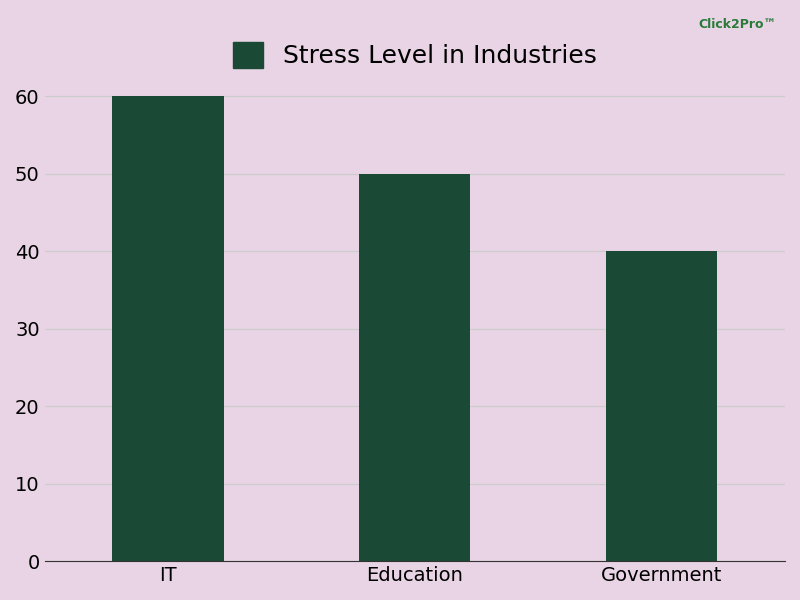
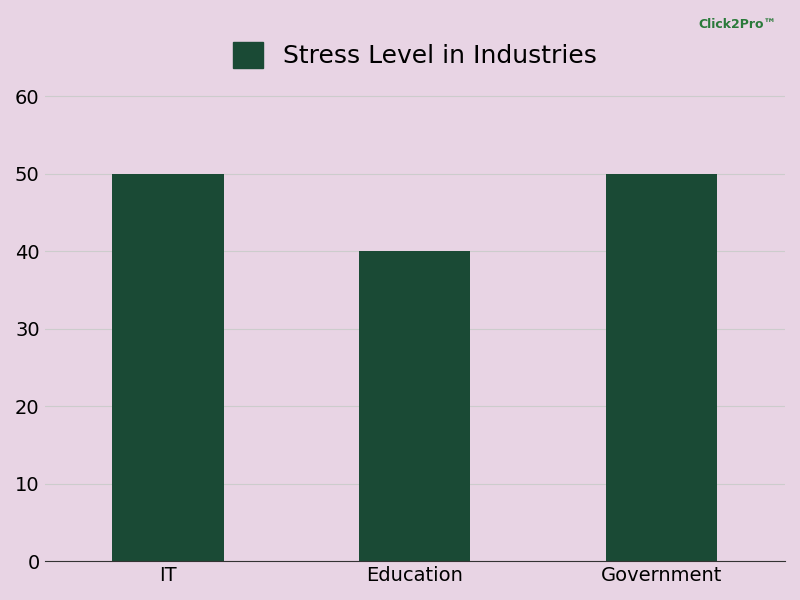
IT: 60 -> 50
Education: 50 -> 40
Government: 40 -> 50
